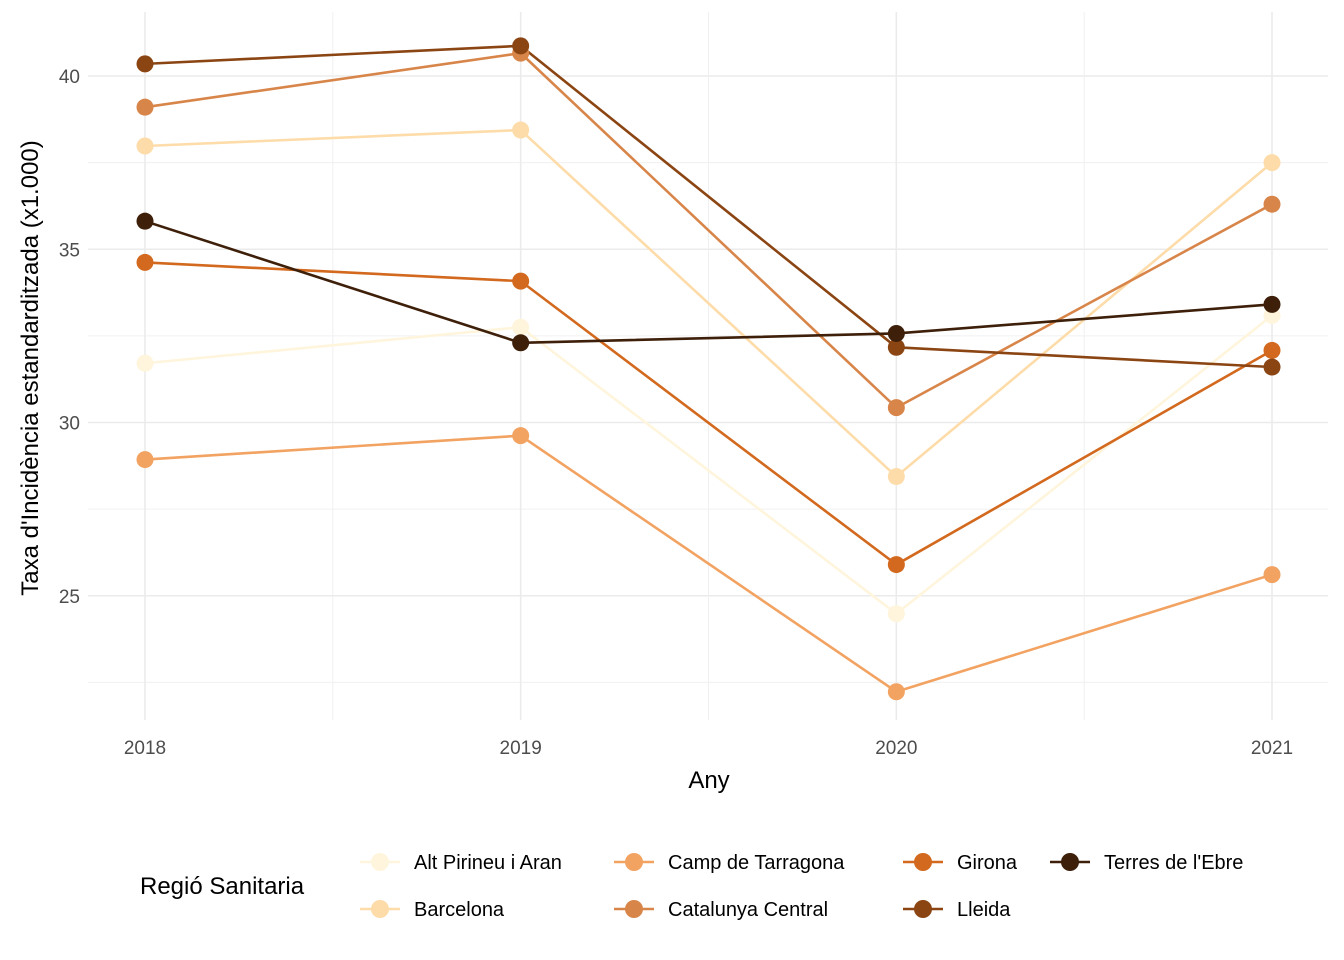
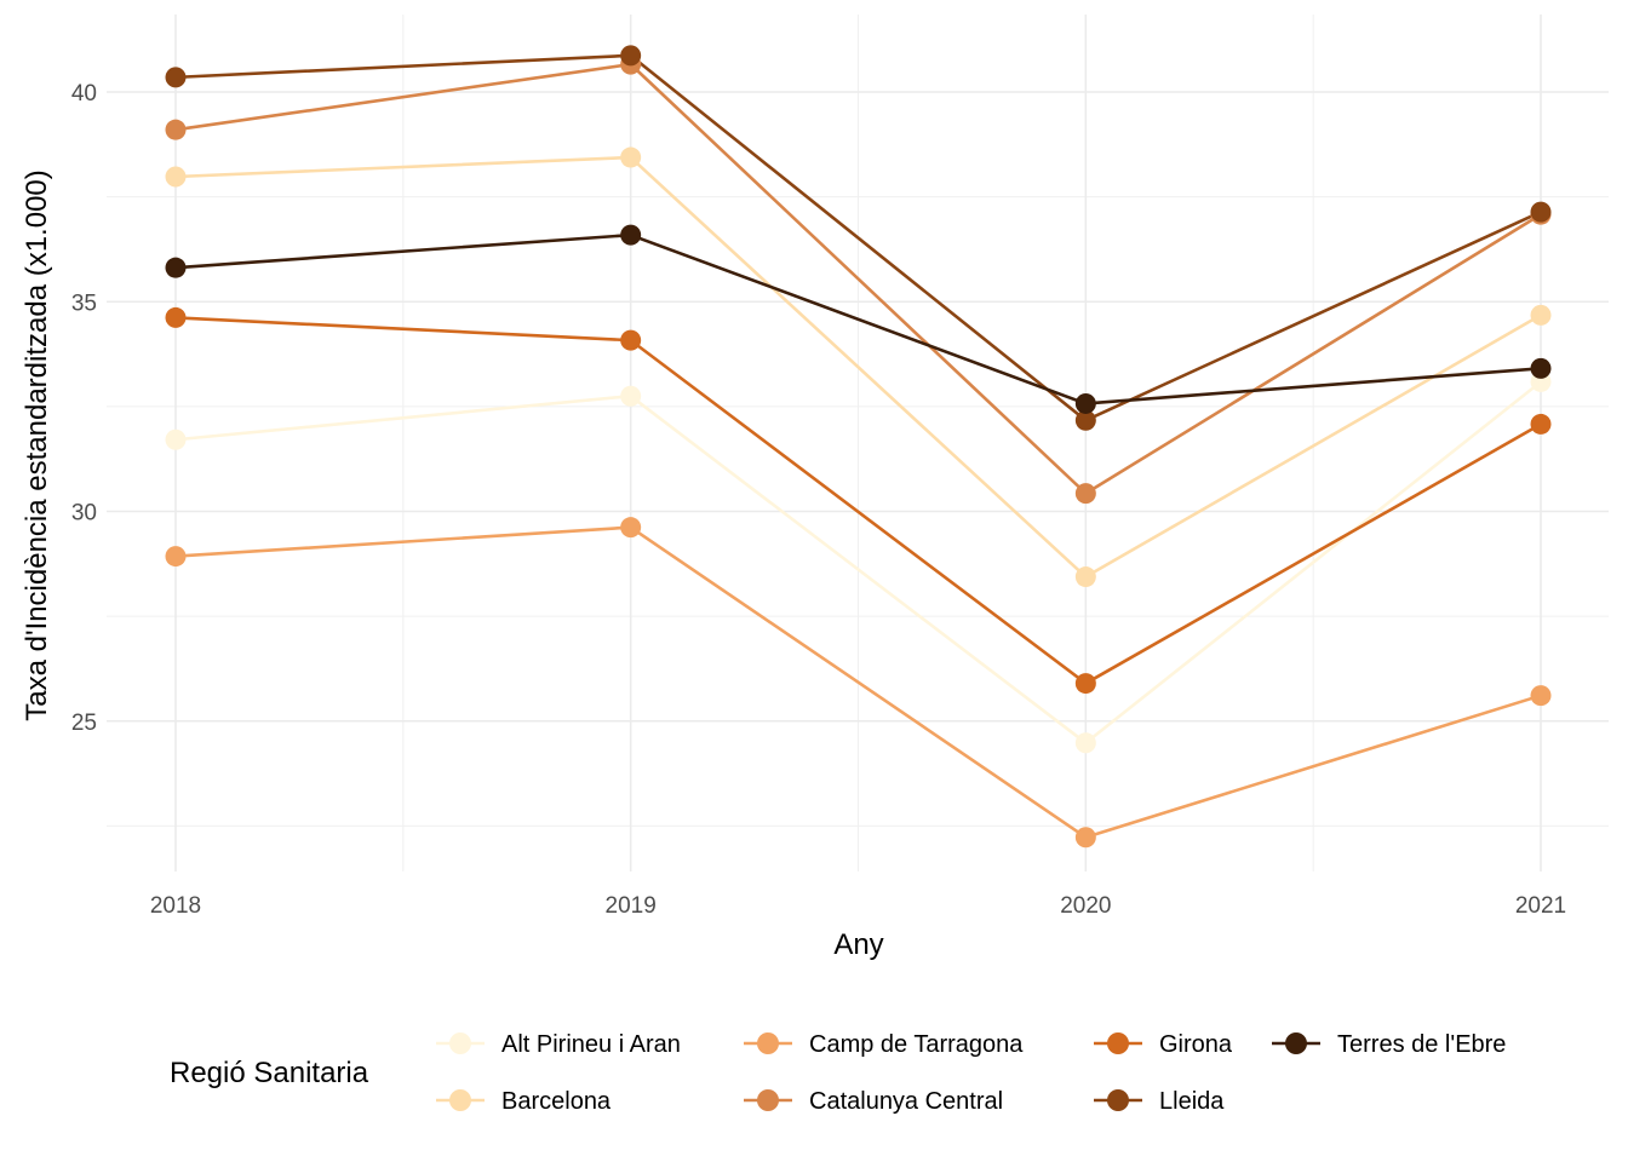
Terres de l'Ebre/2019: 32.3 -> 36.6
Barcelona/2021: 37.5 -> 34.7
Catalunya Central/2021: 36.3 -> 37.1
Lleida/2021: 31.6 -> 37.1
